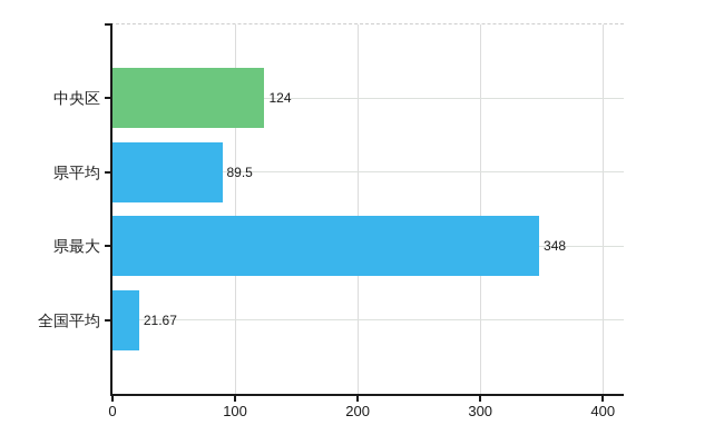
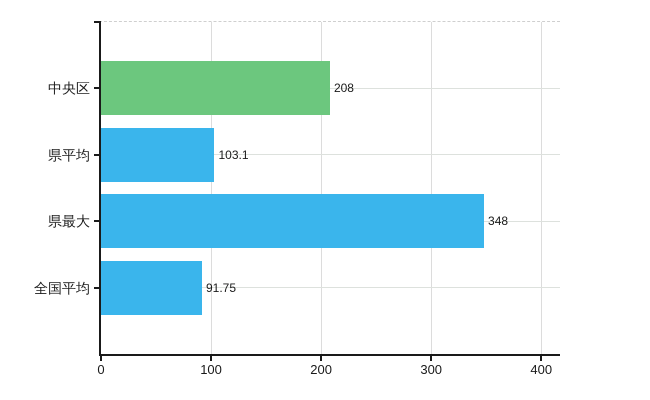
中央区: 124 -> 208
県平均: 89.5 -> 103.1
全国平均: 21.67 -> 91.75
